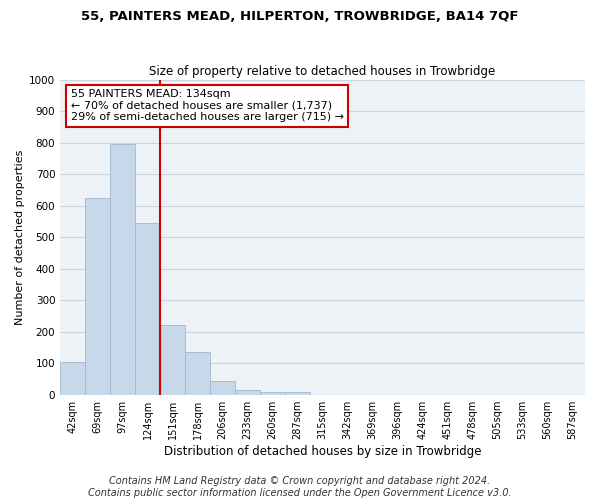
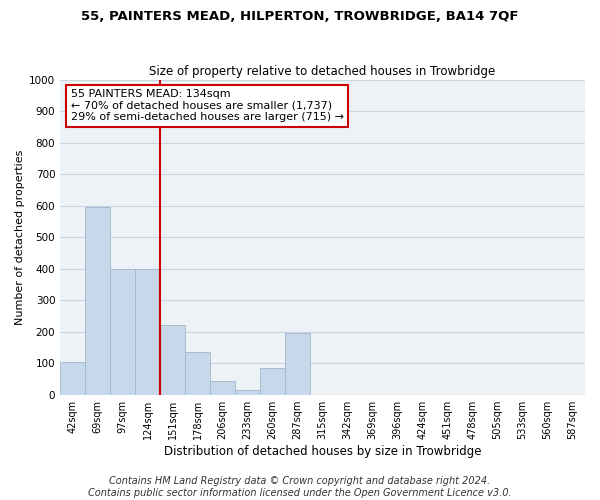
69sqm: 625 -> 595
97sqm: 795 -> 400
124sqm: 545 -> 400
260sqm: 10 -> 85
287sqm: 10 -> 195
